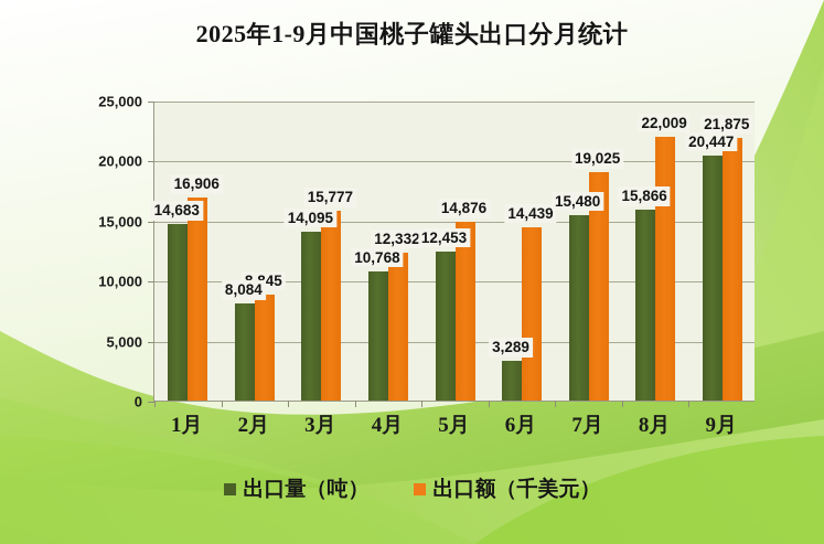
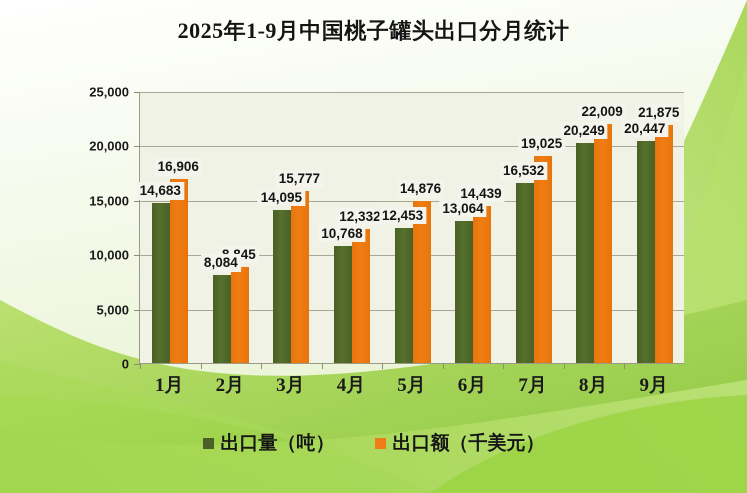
出口量（吨）/6月: 3,289 -> 13,064
出口量（吨）/7月: 15,480 -> 16,532
出口量（吨）/8月: 15,866 -> 20,249
